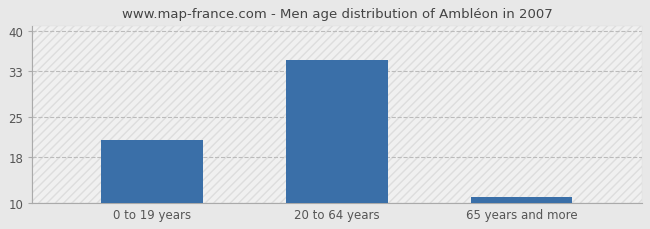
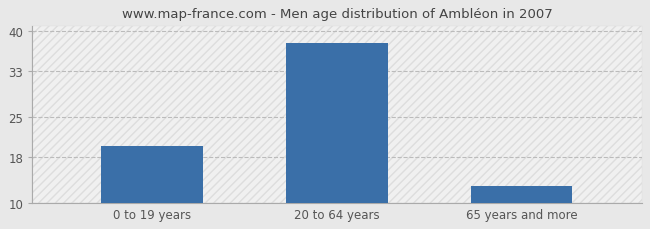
0 to 19 years: 21 -> 20
20 to 64 years: 35 -> 38
65 years and more: 11 -> 13
